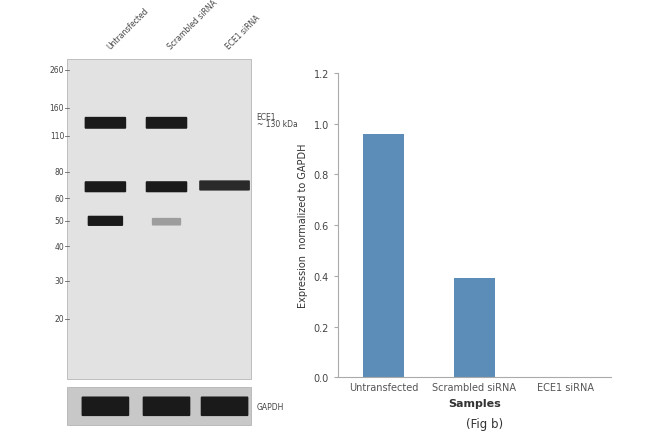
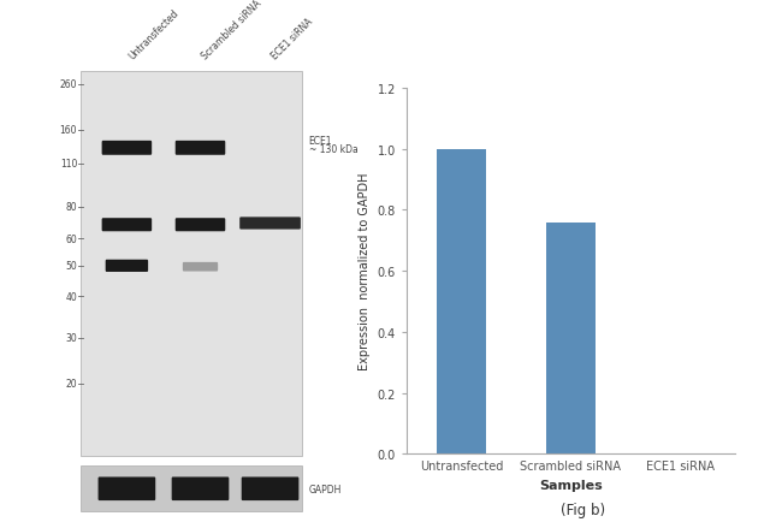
Untransfected: 0.96 -> 1.00
Scrambled siRNA: 0.39 -> 0.76
